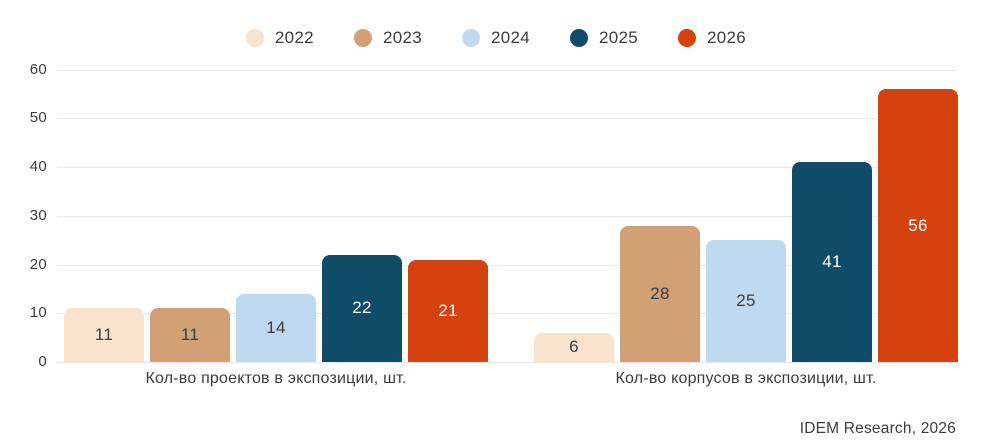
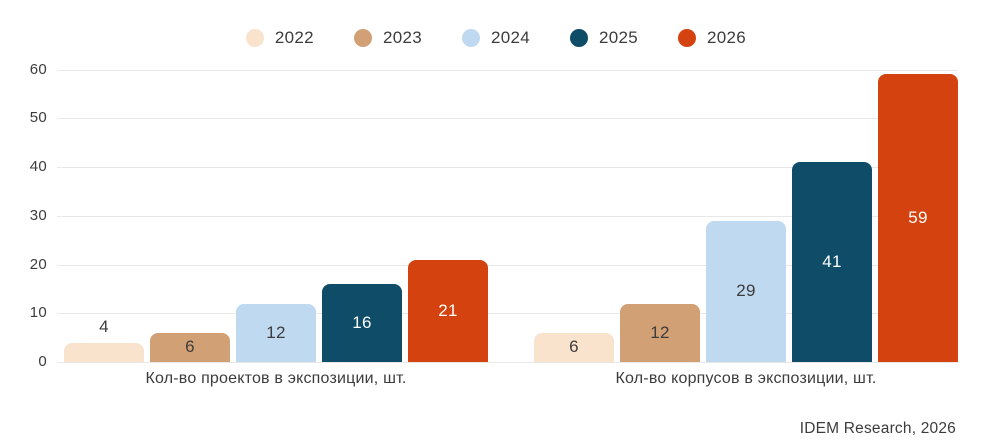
2022/Кол-во проектов в экспозиции, шт.: 11 -> 4
2023/Кол-во проектов в экспозиции, шт.: 11 -> 6
2024/Кол-во проектов в экспозиции, шт.: 14 -> 12
2025/Кол-во проектов в экспозиции, шт.: 22 -> 16
2023/Кол-во корпусов в экспозиции, шт.: 28 -> 12
2024/Кол-во корпусов в экспозиции, шт.: 25 -> 29
2026/Кол-во корпусов в экспозиции, шт.: 56 -> 59
